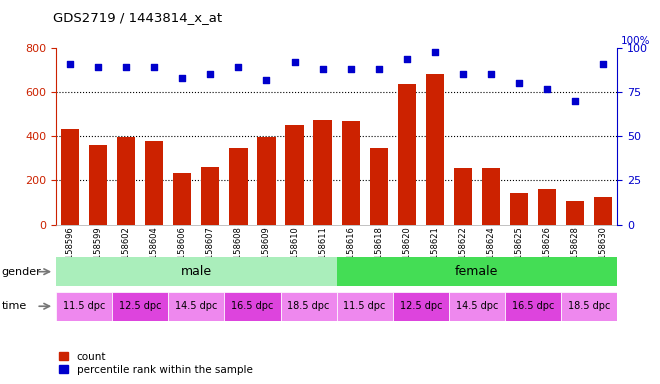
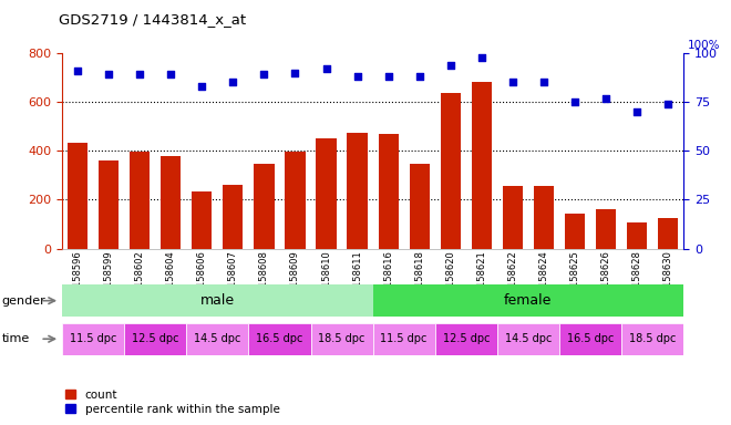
percentile rank within the sample/GSM158609: 82 -> 90
percentile rank within the sample/GSM158625: 80 -> 75
percentile rank within the sample/GSM158630: 91 -> 74
